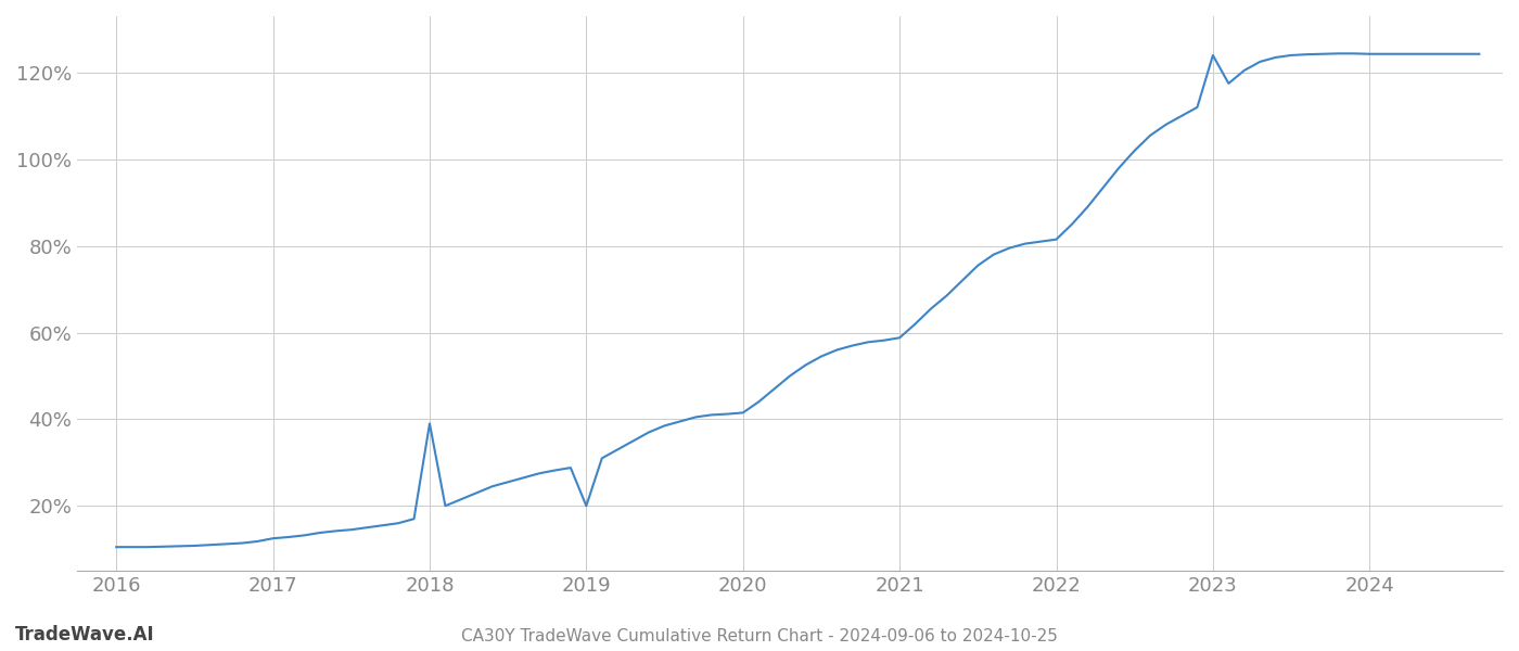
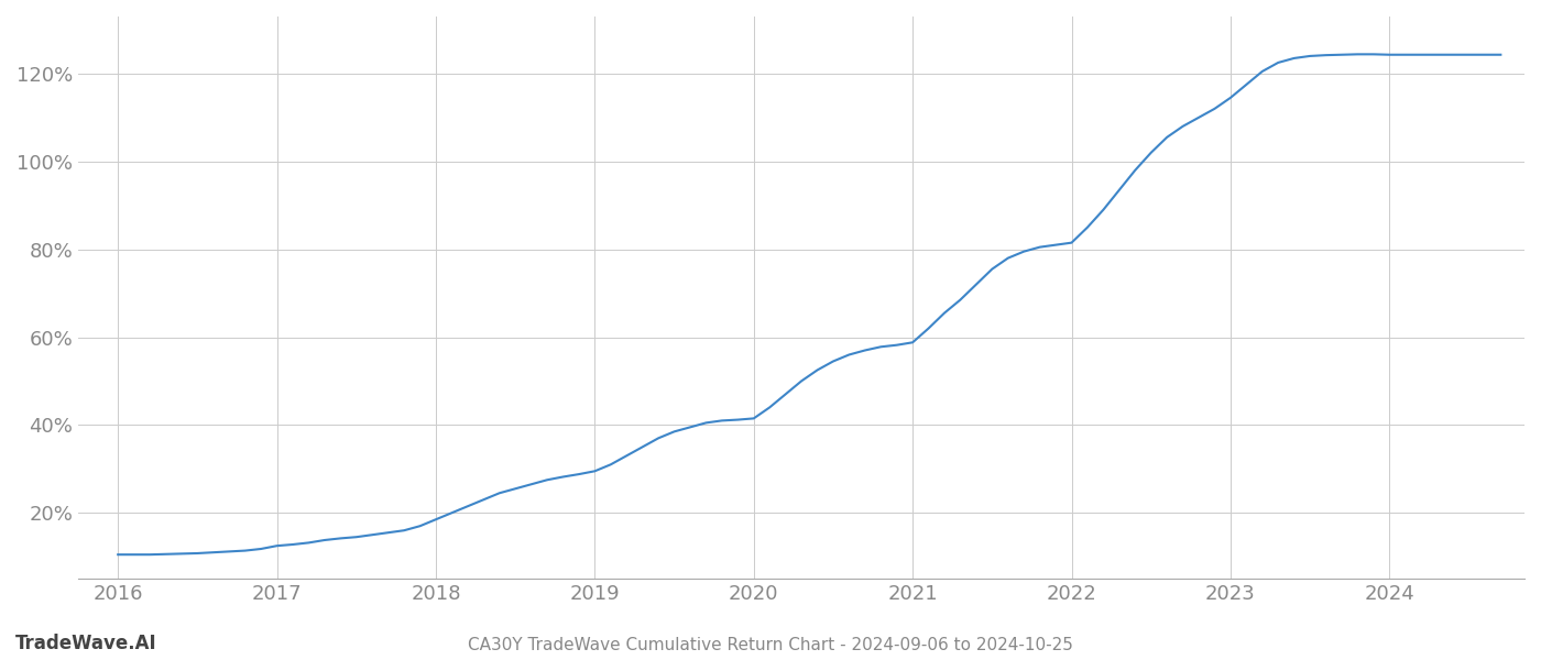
2018: 39.0% -> 18.5%
2019: 20.0% -> 29.5%
2023: 124.0% -> 114.5%
